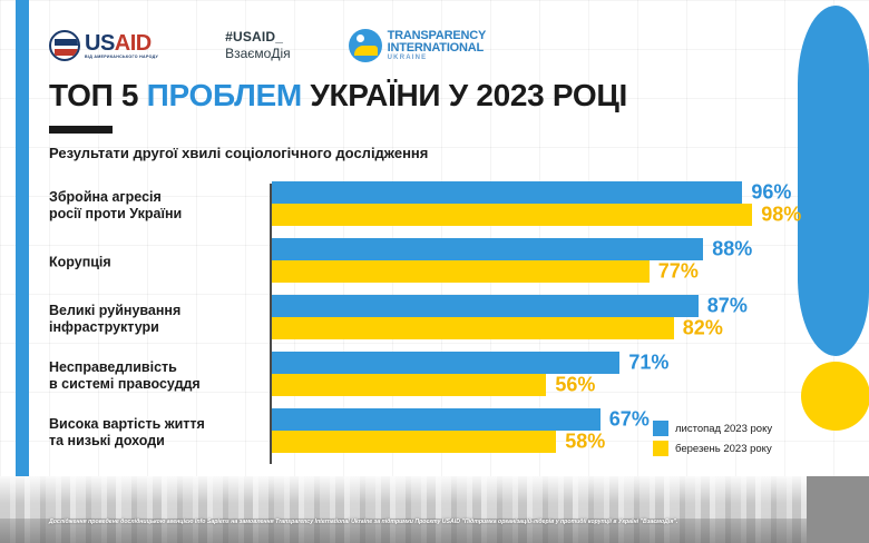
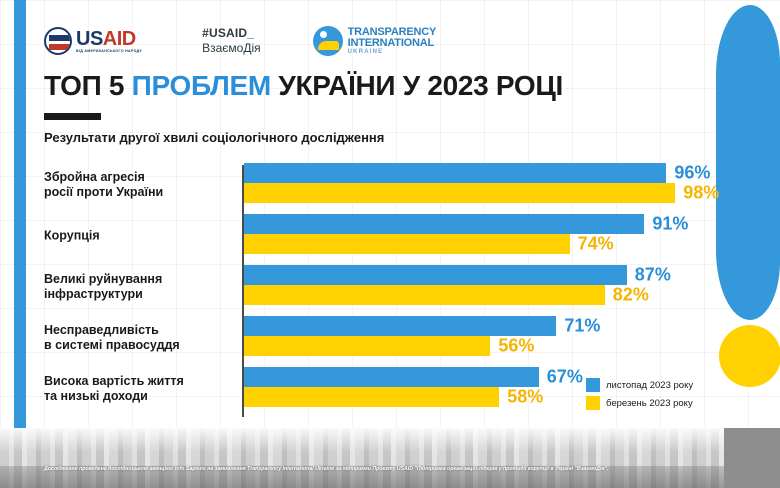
листопад 2023 року/Корупція: 88% -> 91%
березень 2023 року/Корупція: 77% -> 74%
